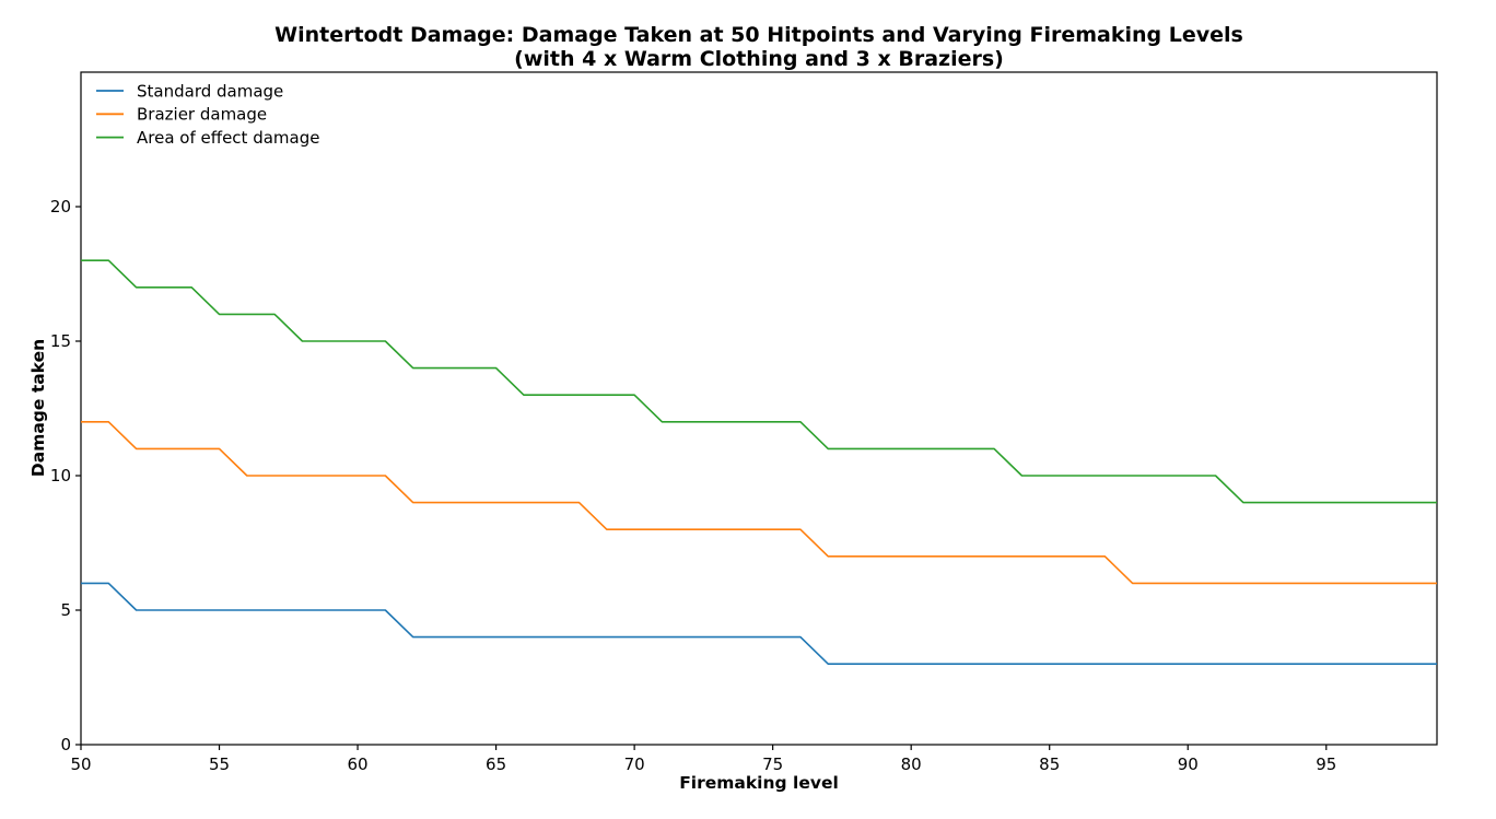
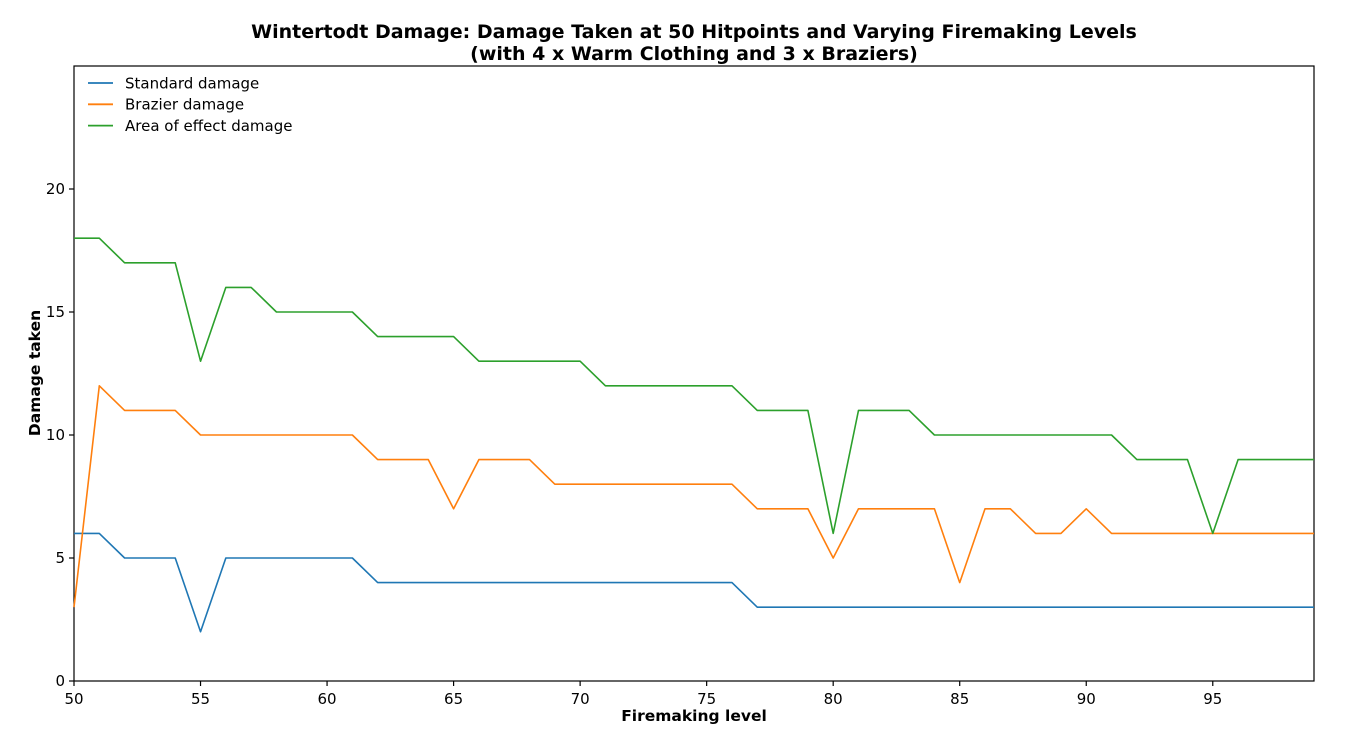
Brazier damage/50: 12 -> 3
Standard damage/55: 5 -> 2
Brazier damage/55: 11 -> 10
Area of effect damage/55: 16 -> 13
Brazier damage/65: 9 -> 7
Brazier damage/80: 7 -> 5
Area of effect damage/80: 11 -> 6
Brazier damage/85: 7 -> 4
Brazier damage/90: 6 -> 7
Area of effect damage/95: 9 -> 6
